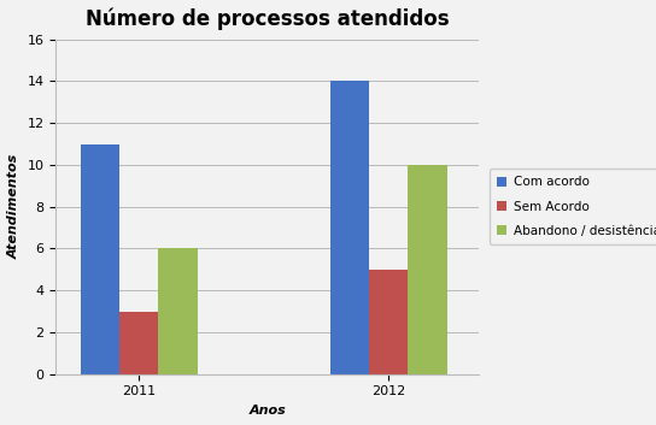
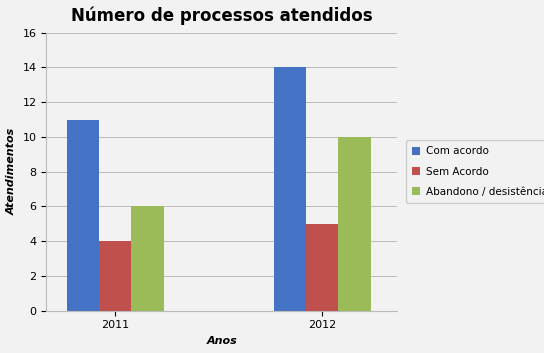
Sem Acordo/2011: 3 -> 4
